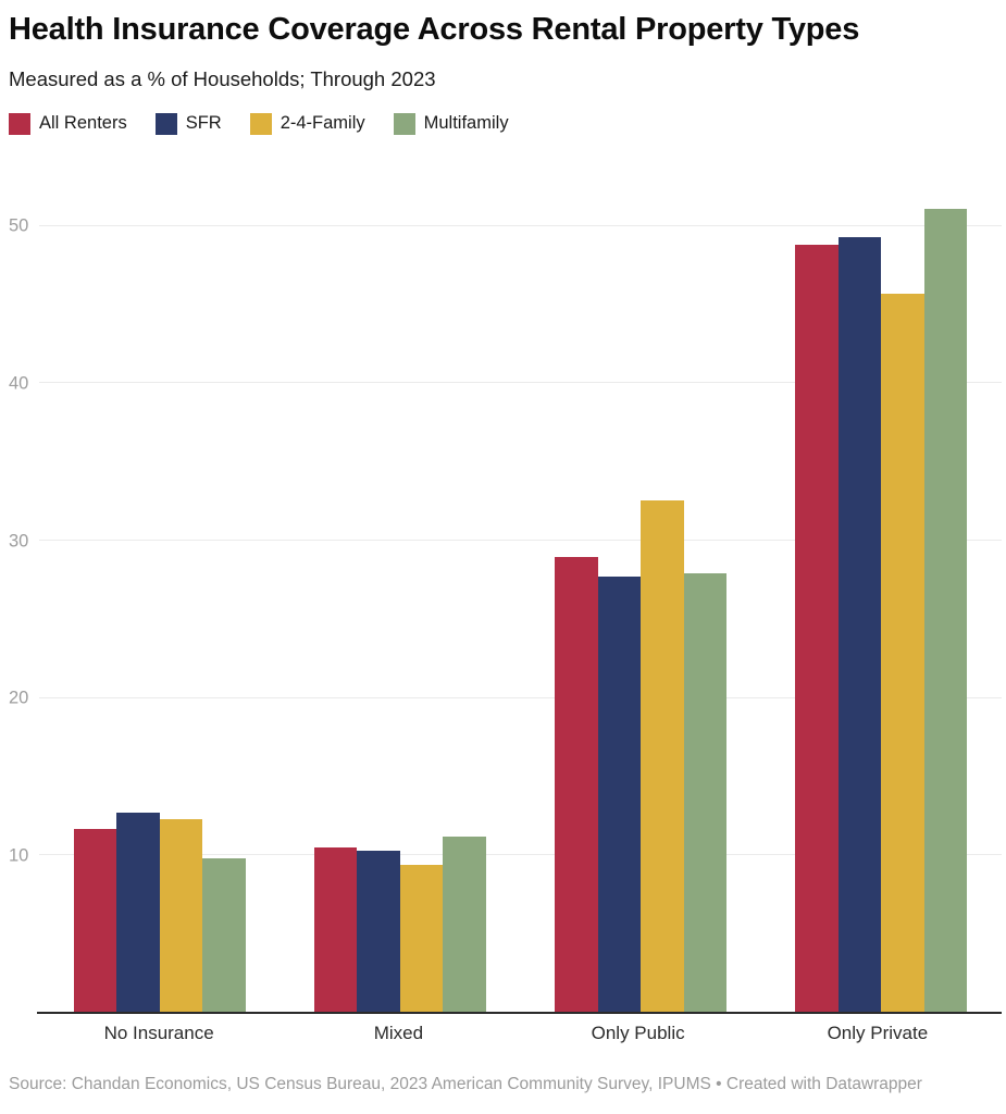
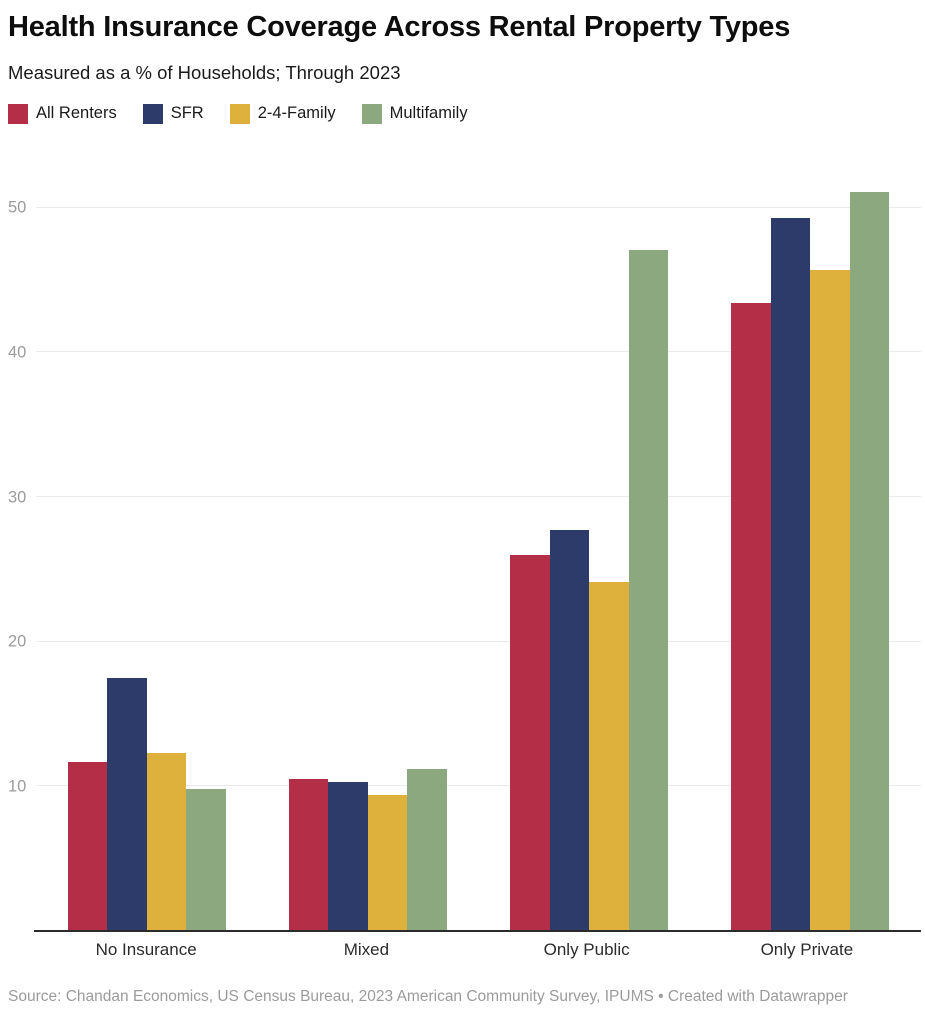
SFR/No Insurance: 12.7 -> 17.5
All Renters/Only Public: 29.0 -> 26.0
2-4-Family/Only Public: 32.6 -> 24.1
Multifamily/Only Public: 27.9 -> 47.1
All Renters/Only Private: 48.8 -> 43.4
